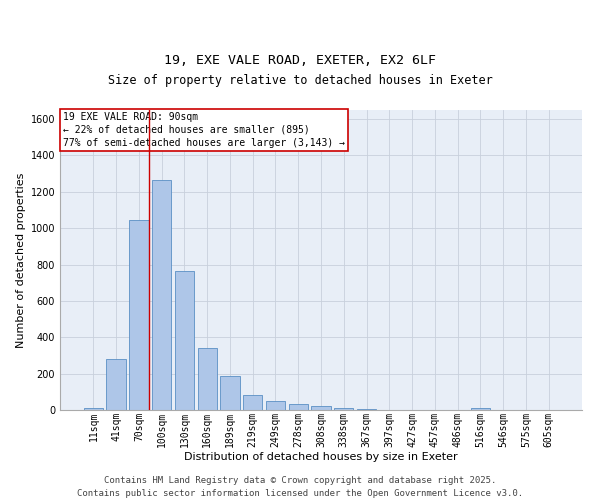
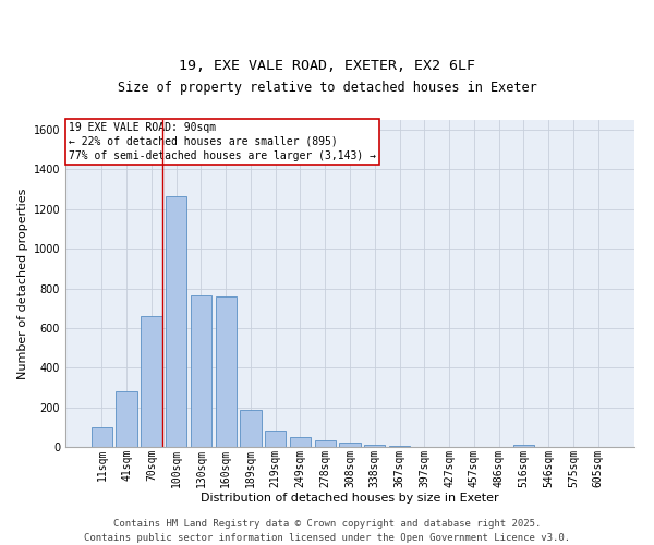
11sqm: 10 -> 100
70sqm: 1040 -> 660
160sqm: 340 -> 760
